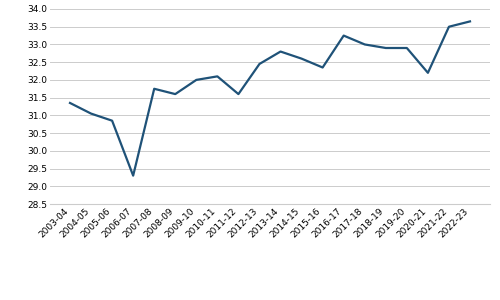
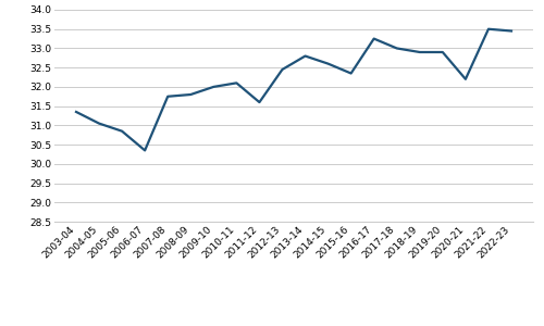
2006-07: 29.30 -> 30.35
2008-09: 31.60 -> 31.80
2022-23: 33.65 -> 33.45
